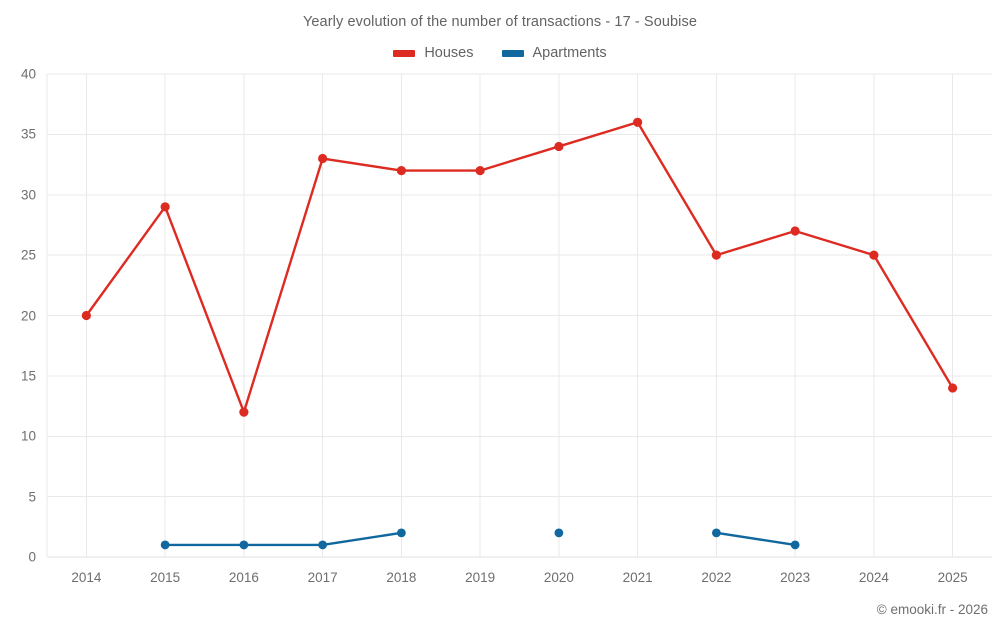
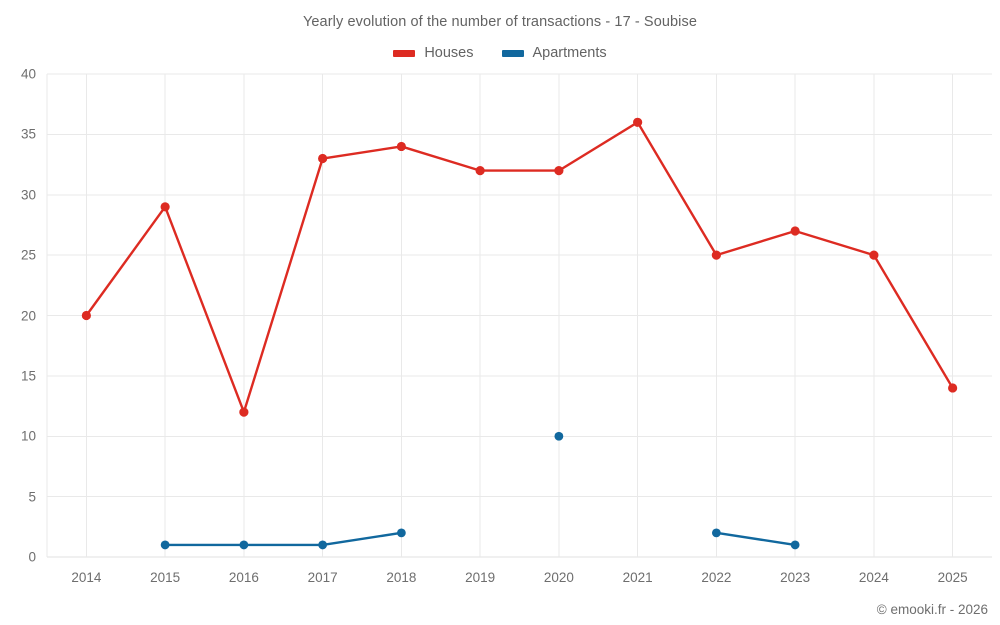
Houses/2018: 32 -> 34
Houses/2020: 34 -> 32
Apartments/2020: 2 -> 10
